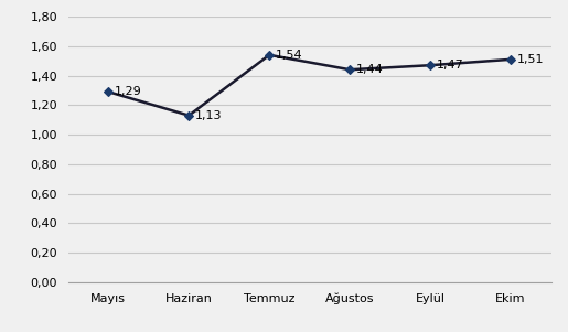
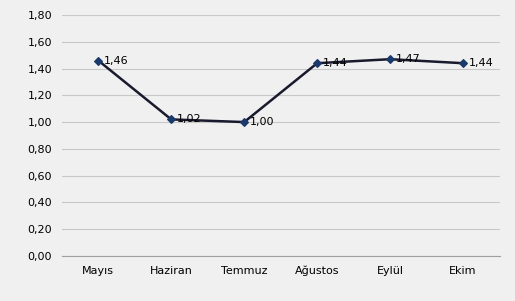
Mayıs: 1,29 -> 1,46
Haziran: 1,13 -> 1,02
Temmuz: 1,54 -> 1,00
Ekim: 1,51 -> 1,44
